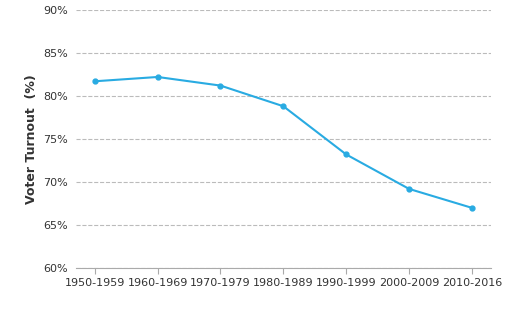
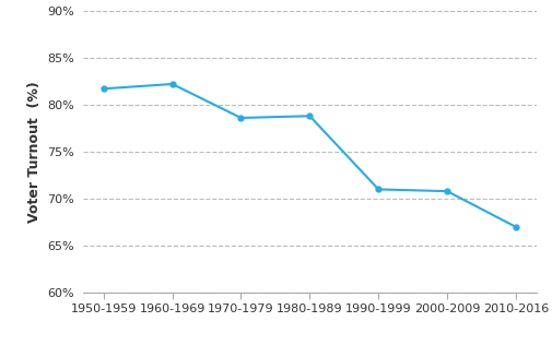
1970-1979: 81.2% -> 78.6%
1990-1999: 73.2% -> 71.0%
2000-2009: 69.2% -> 70.8%
